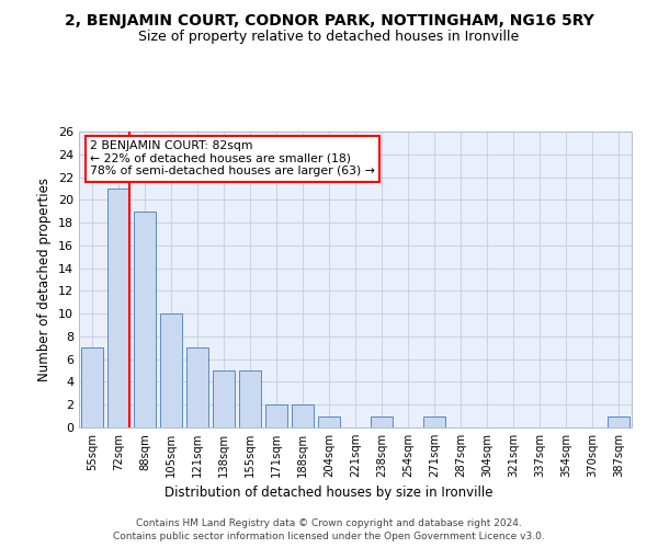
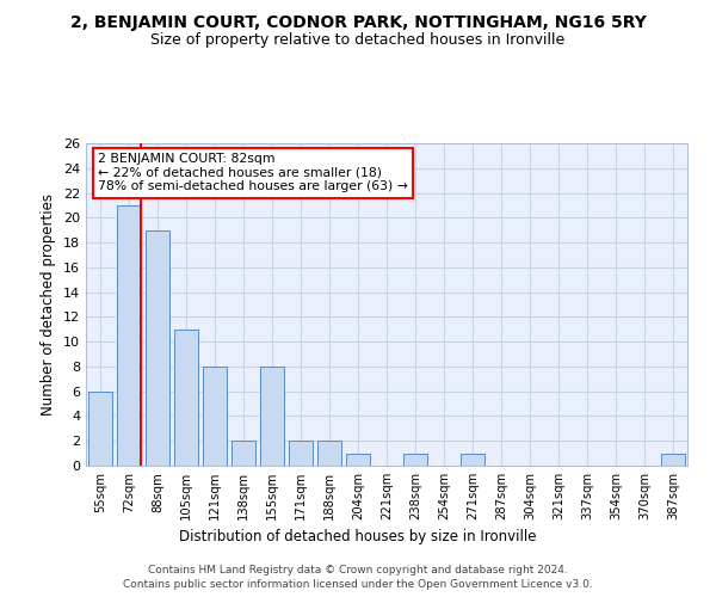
55sqm: 7 -> 6
105sqm: 10 -> 11
121sqm: 7 -> 8
138sqm: 5 -> 2
155sqm: 5 -> 8
